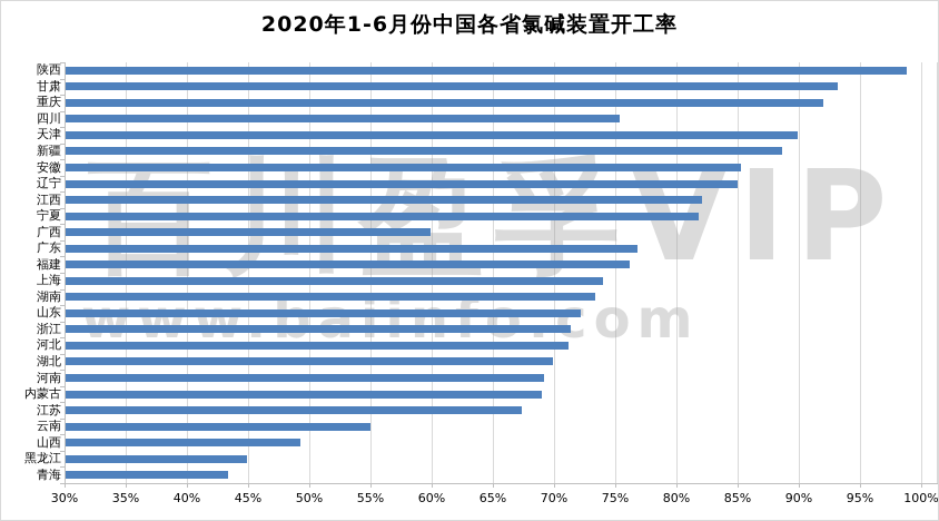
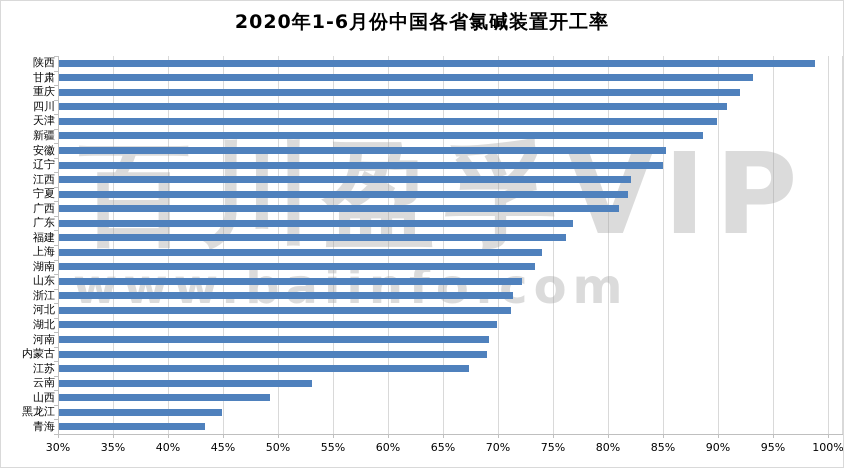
四川: 75.4% -> 90.8%
广西: 59.9% -> 81.0%
云南: 55.0% -> 53.1%
